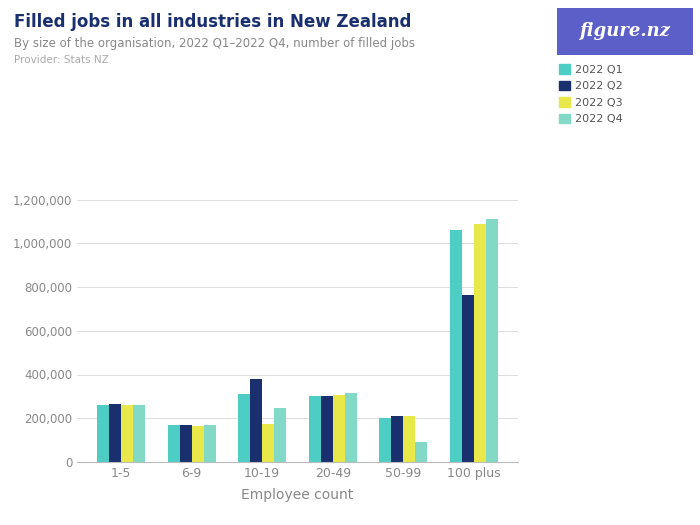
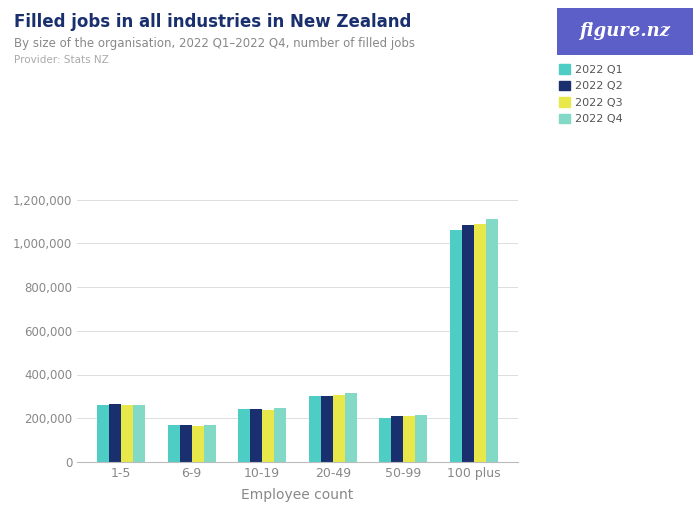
2022 Q1/10-19: 310,000 -> 243,000
2022 Q2/10-19: 380,000 -> 242,000
2022 Q3/10-19: 175,000 -> 240,000
2022 Q4/50-99: 90,000 -> 216,000
2022 Q2/100 plus: 765,000 -> 1,085,000
